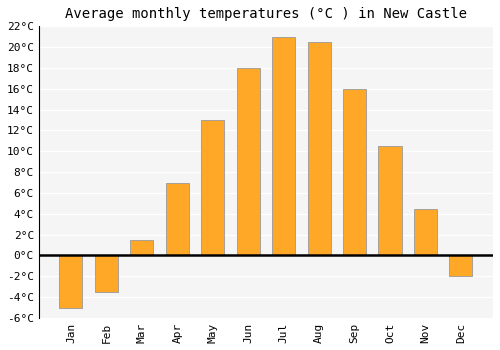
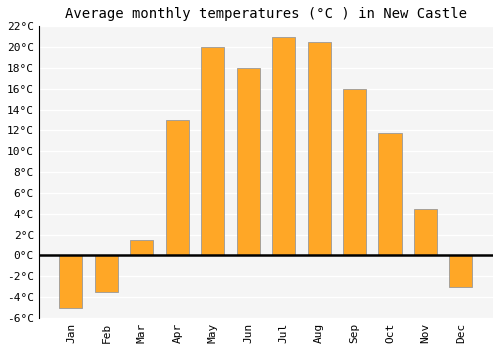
Apr: 7.0°C -> 13.0°C
May: 13.0°C -> 20.0°C
Oct: 10.5°C -> 11.8°C
Dec: -2.0°C -> -3.0°C
